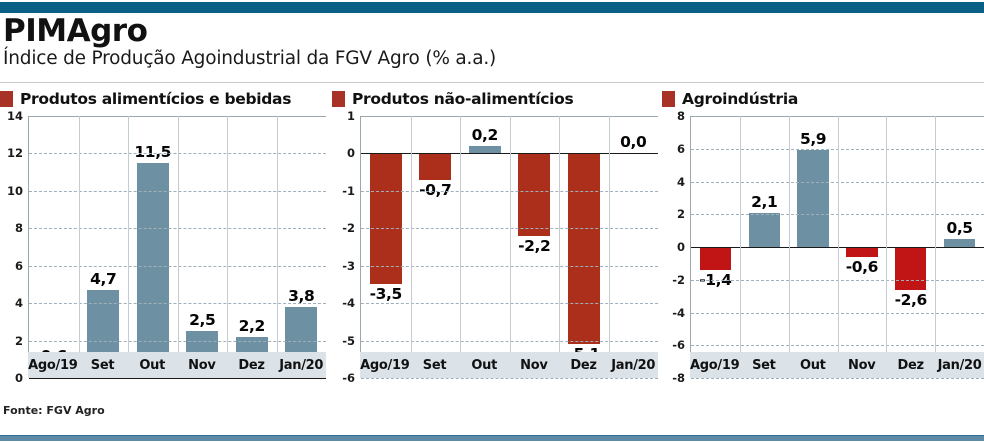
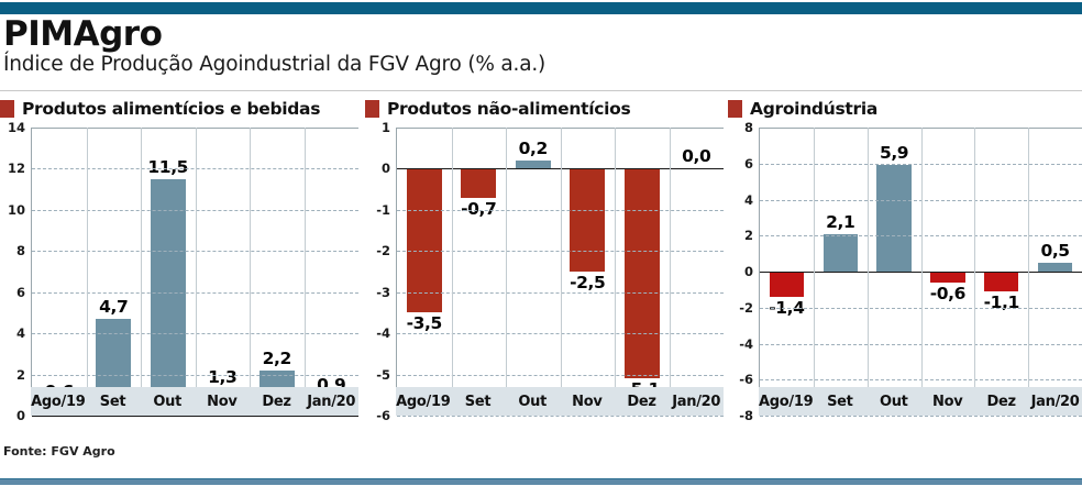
Produtos alimentícios e bebidas/Nov: 2,5 -> 1,3
Produtos alimentícios e bebidas/Jan/20: 3,8 -> 0,9
Produtos não-alimentícios/Nov: -2,2 -> -2,5
Agroindústria/Dez: -2,6 -> -1,1
